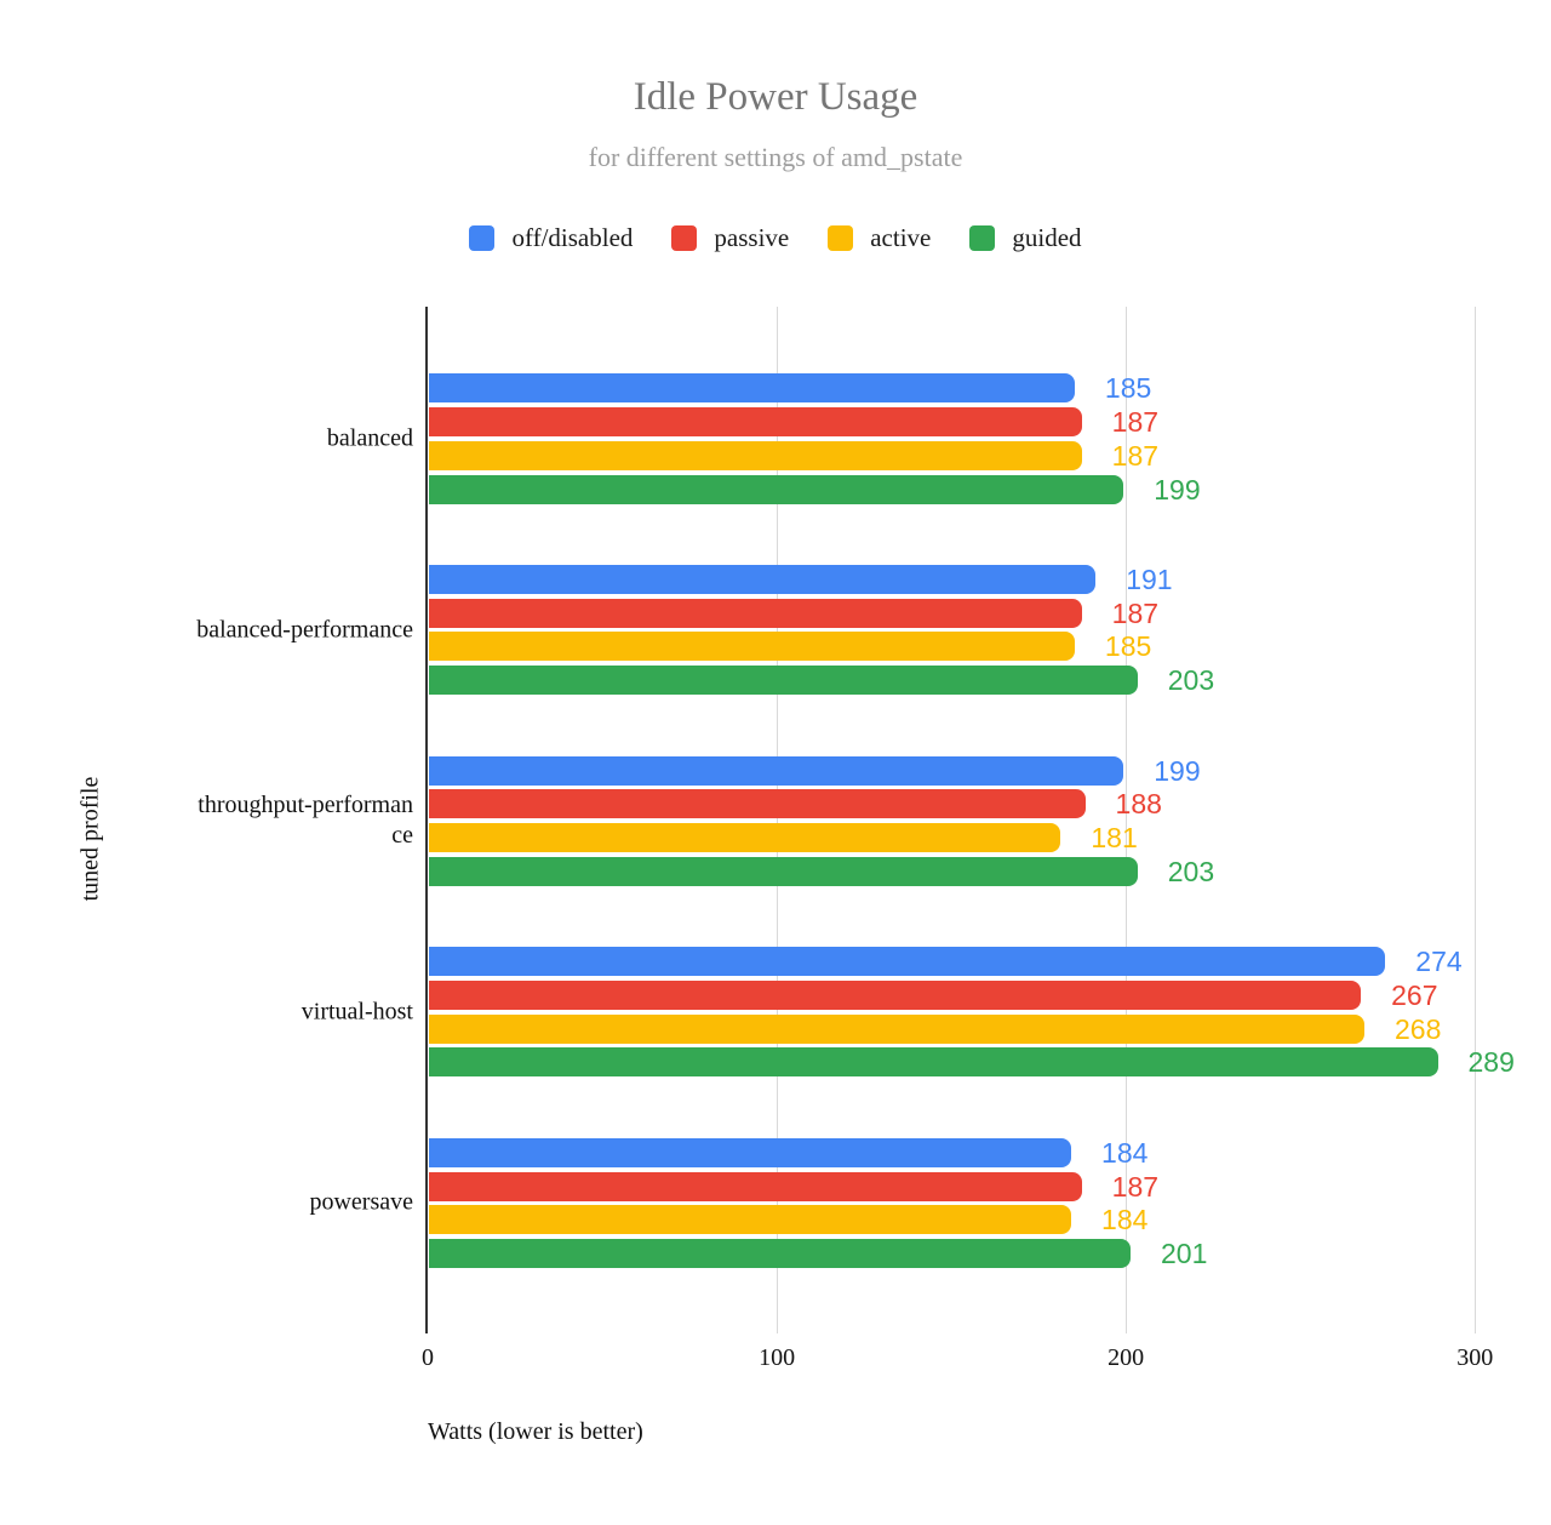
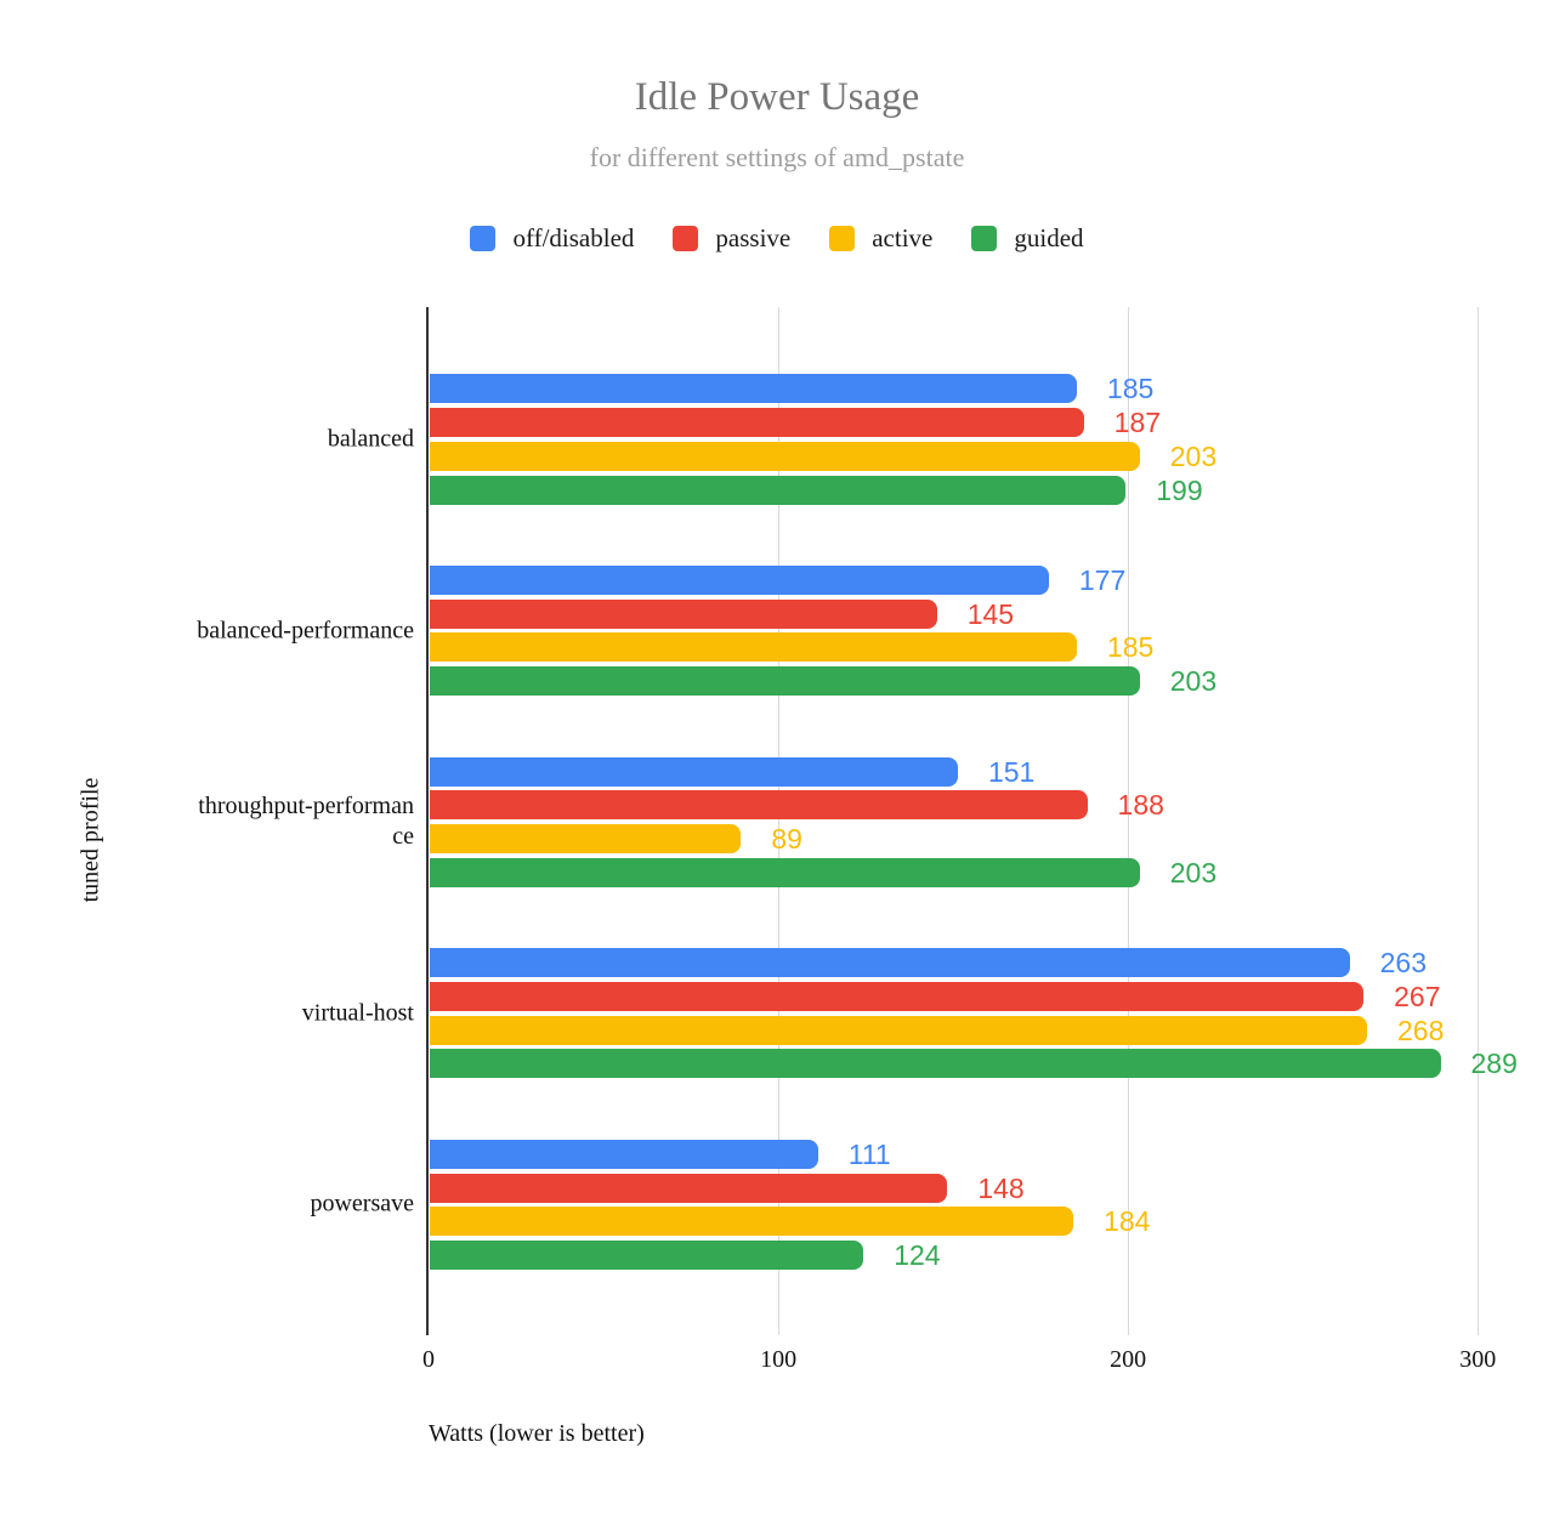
active/balanced: 187 -> 203
off/disabled/balanced-performance: 191 -> 177
passive/balanced-performance: 187 -> 145
off/disabled/throughput-performance: 199 -> 151
active/throughput-performance: 181 -> 89
off/disabled/virtual-host: 274 -> 263
off/disabled/powersave: 184 -> 111
passive/powersave: 187 -> 148
guided/powersave: 201 -> 124
